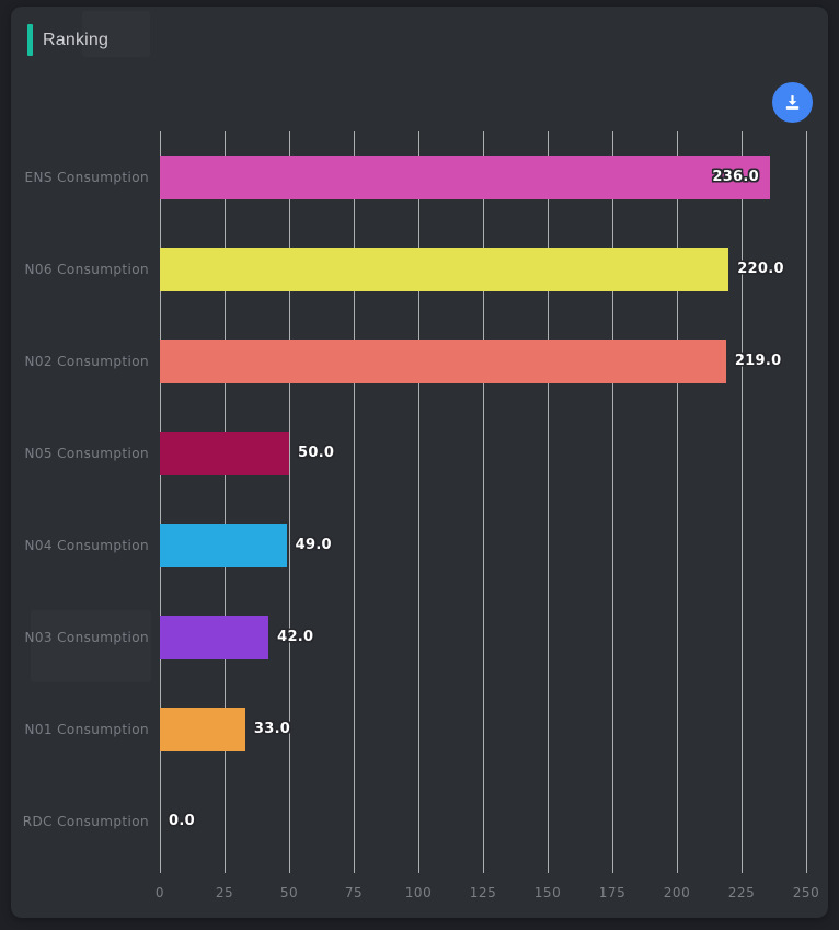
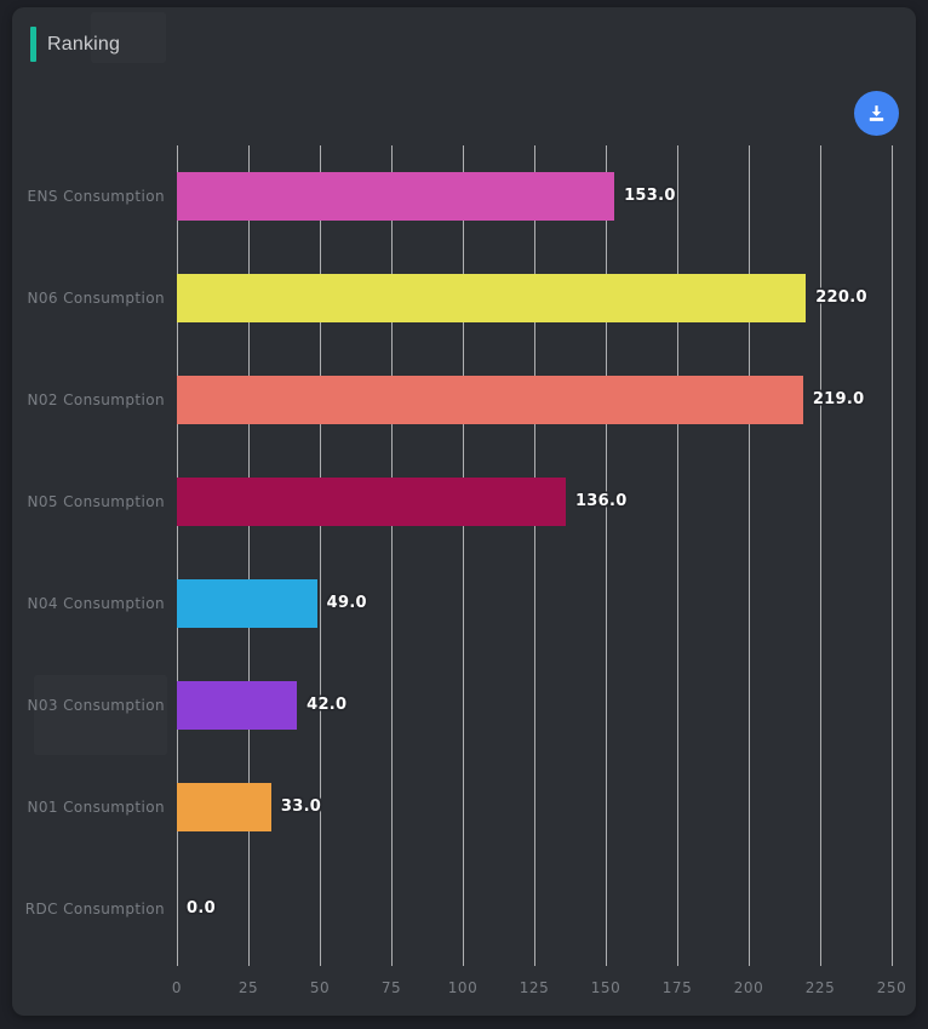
ENS Consumption: 236.0 -> 153.0
N05 Consumption: 50.0 -> 136.0
